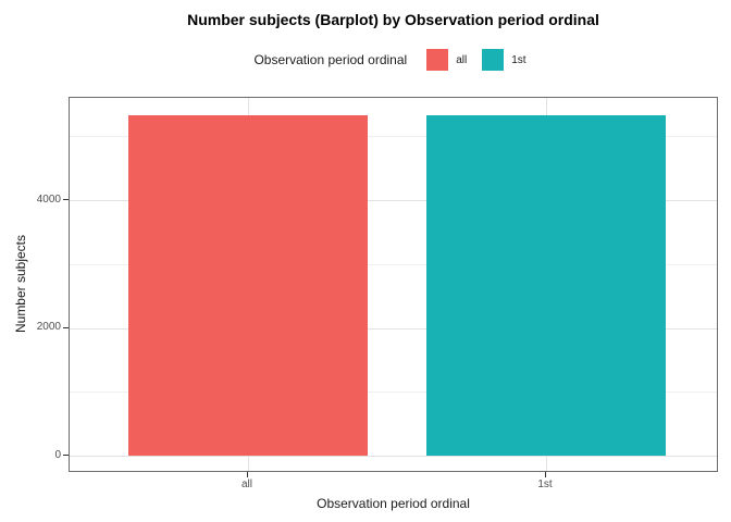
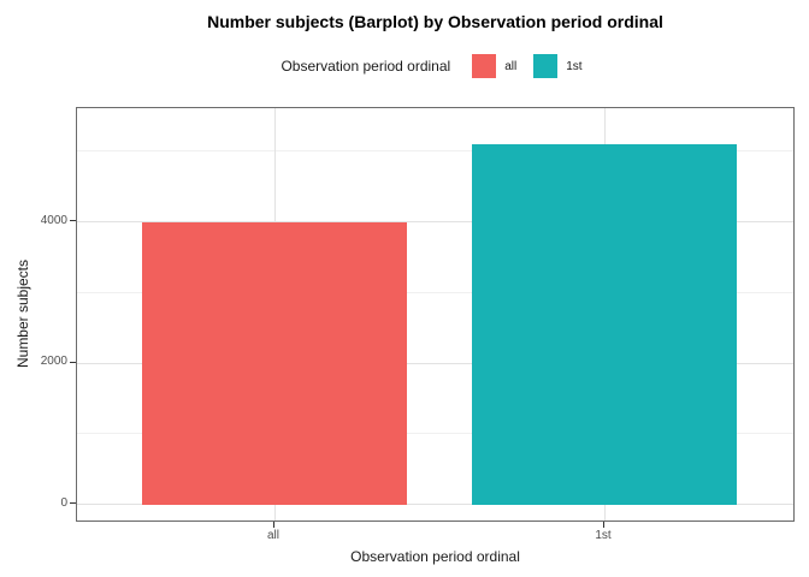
all: 5300 -> 4000
1st: 5300 -> 5100
